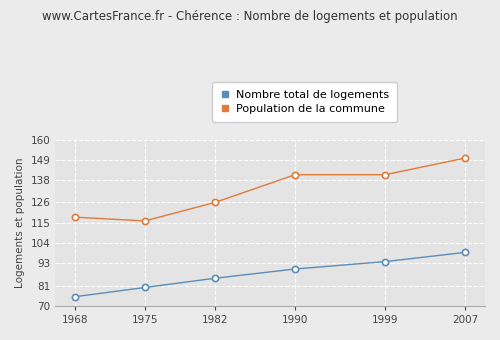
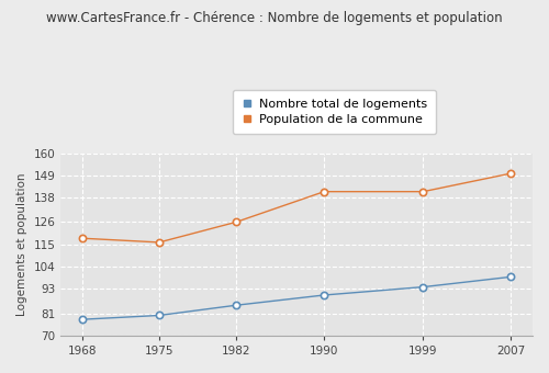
Nombre total de logements/1968: 75 -> 78
